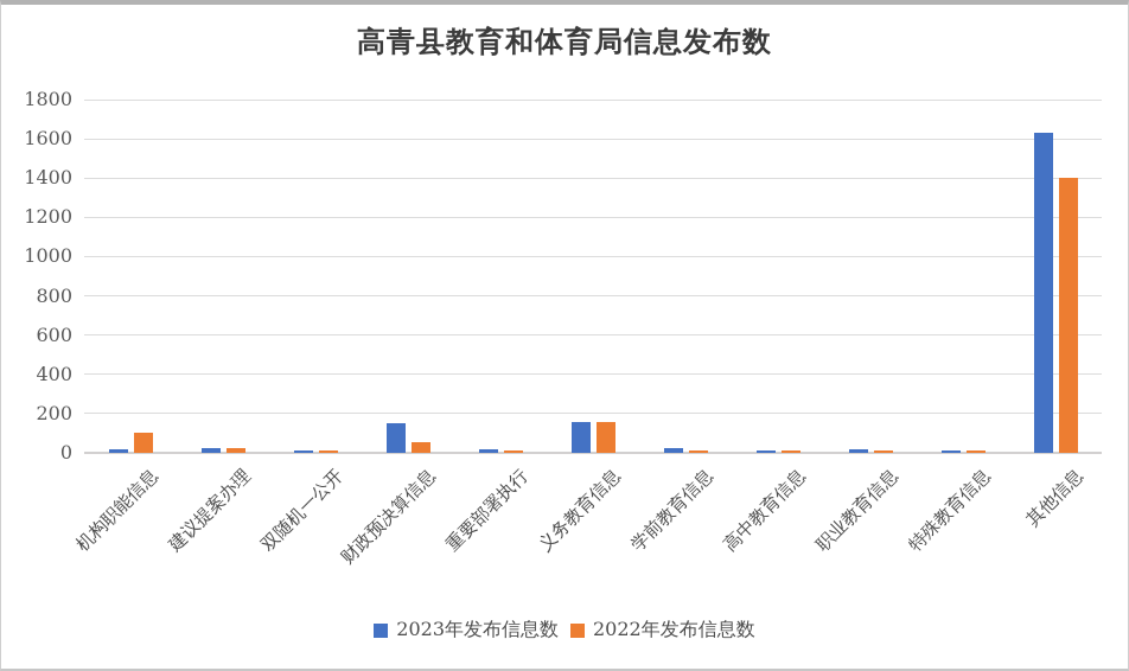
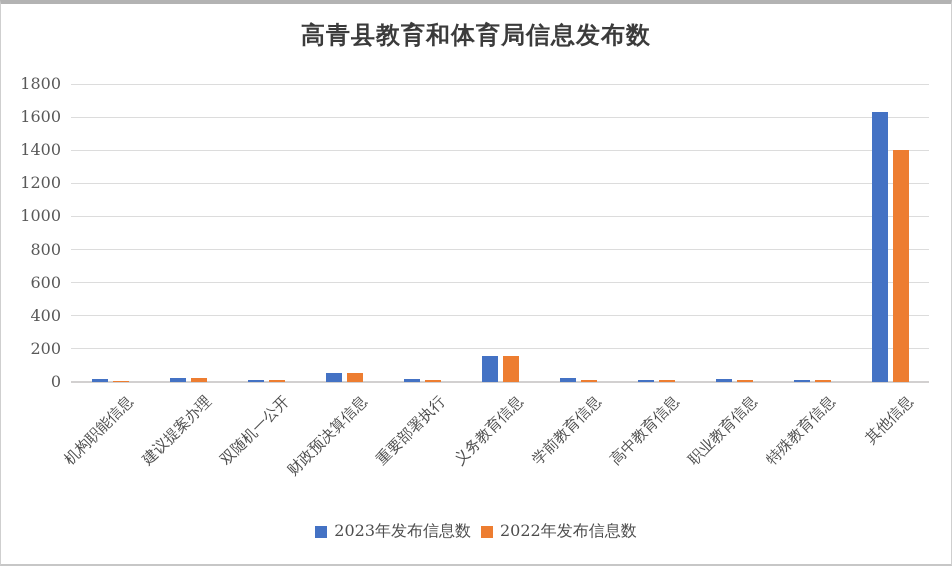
2022年发布信息数/机构职能信息: 100 -> 10
2023年发布信息数/财政预决算信息: 150 -> 60
